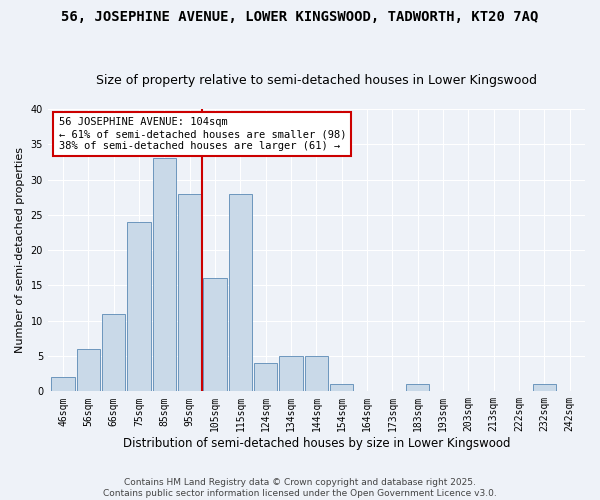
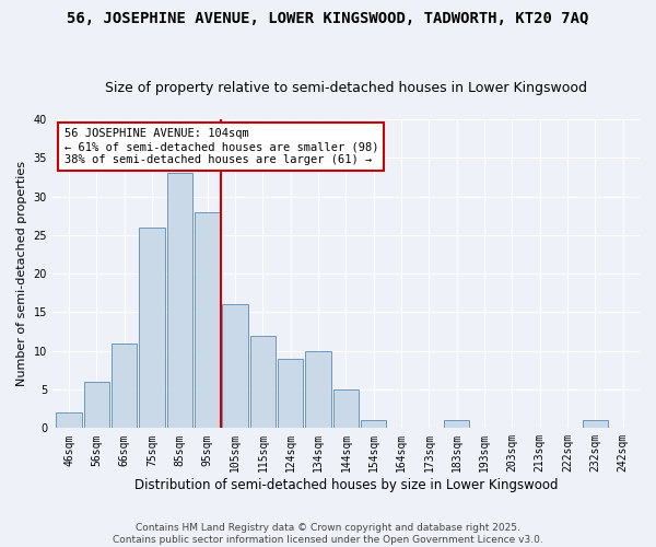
75sqm: 24 -> 26
115sqm: 28 -> 12
124sqm: 4 -> 9
134sqm: 5 -> 10
